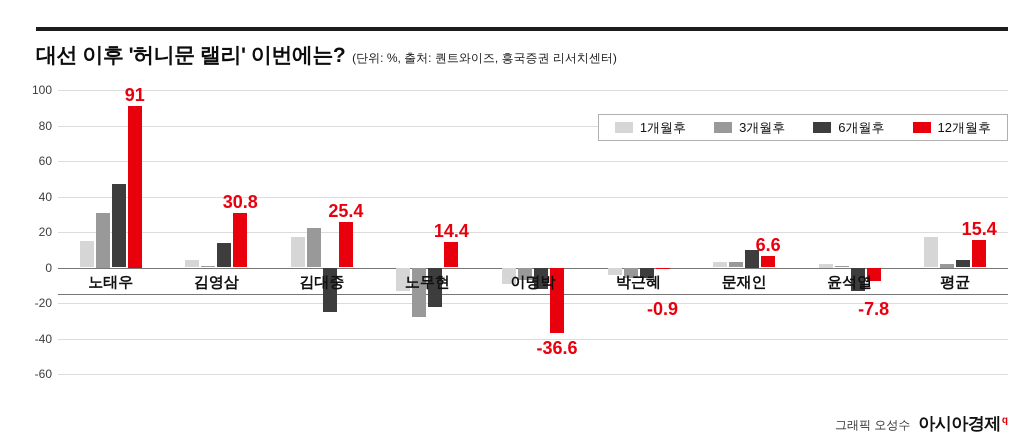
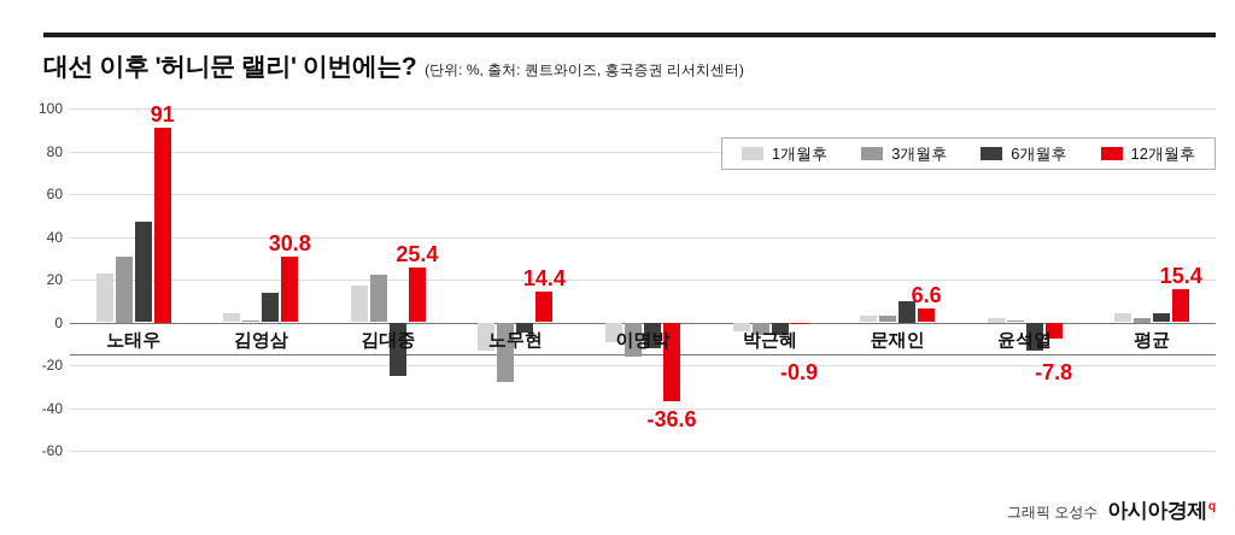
1개월후/노태우: 15 -> 23
6개월후/노무현: -22 -> -5
3개월후/이명박: -7 -> -16
1개월후/평균: 17 -> 4
